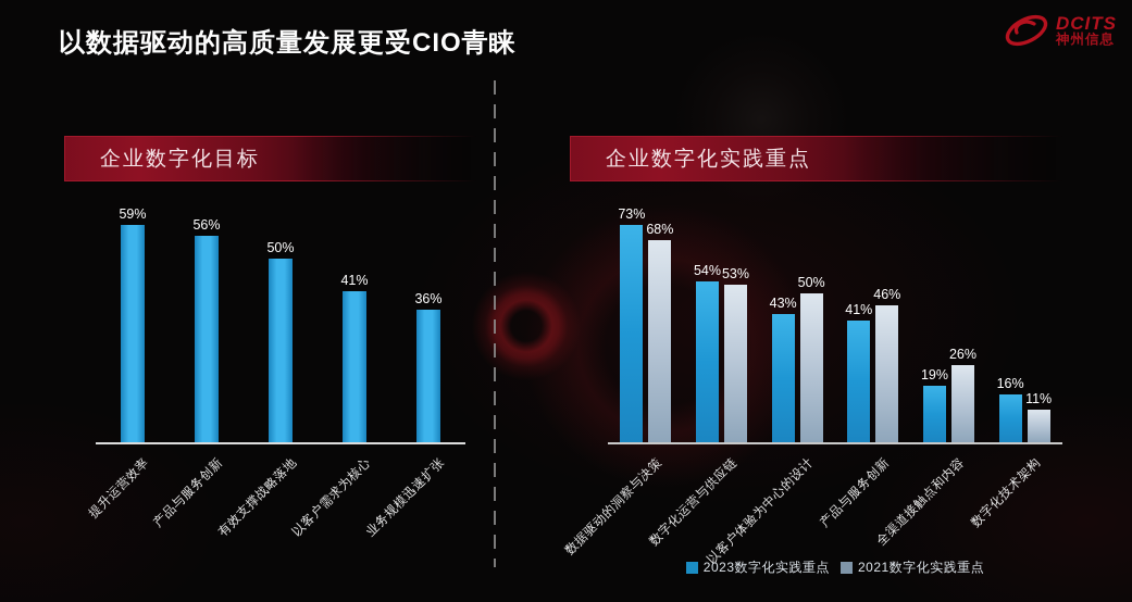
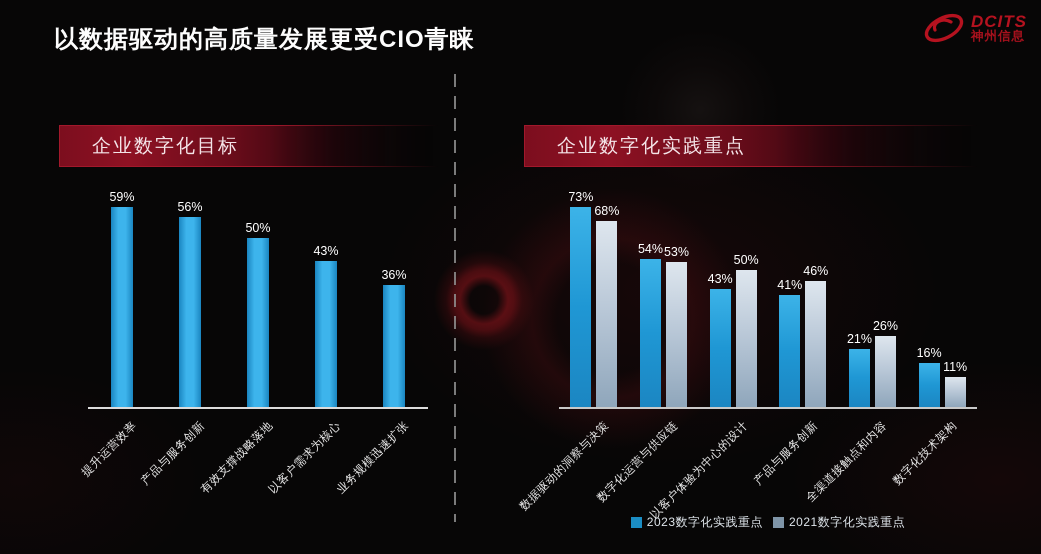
企业数字化目标/以客户需求为核心: 41% -> 43%
企业数字化实践重点/2023数字化实践重点/全渠道接触点和内容: 19% -> 21%
